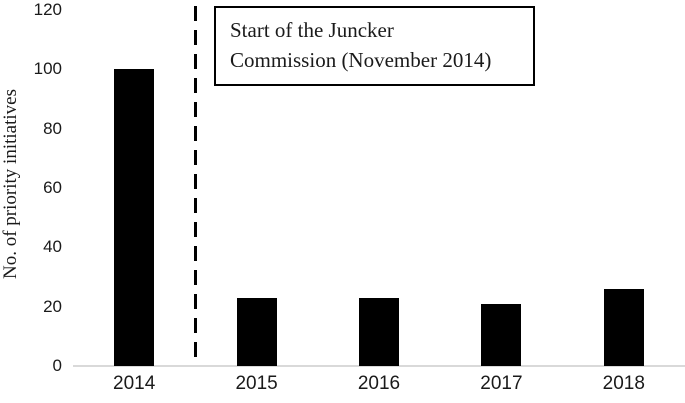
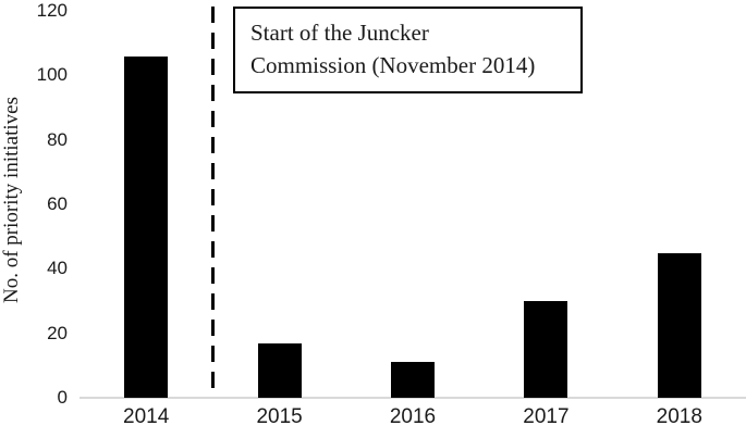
2014: 100 -> 106
2015: 23 -> 17
2016: 23 -> 11
2017: 21 -> 30
2018: 26 -> 45
